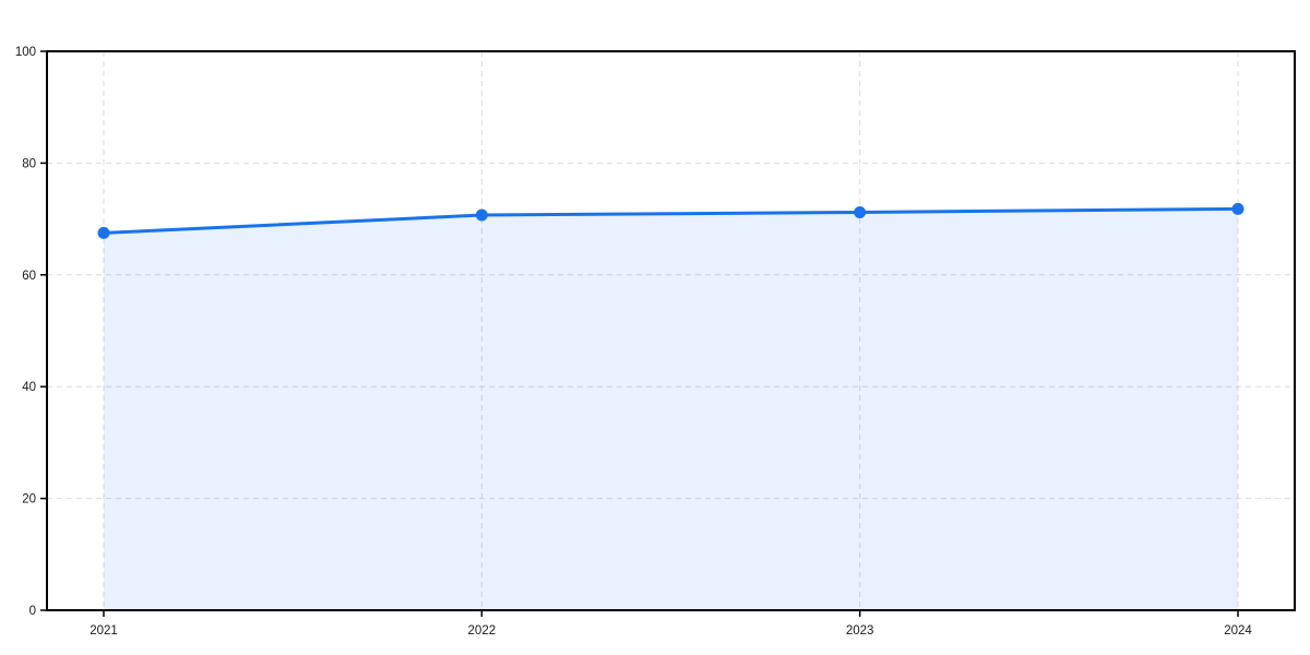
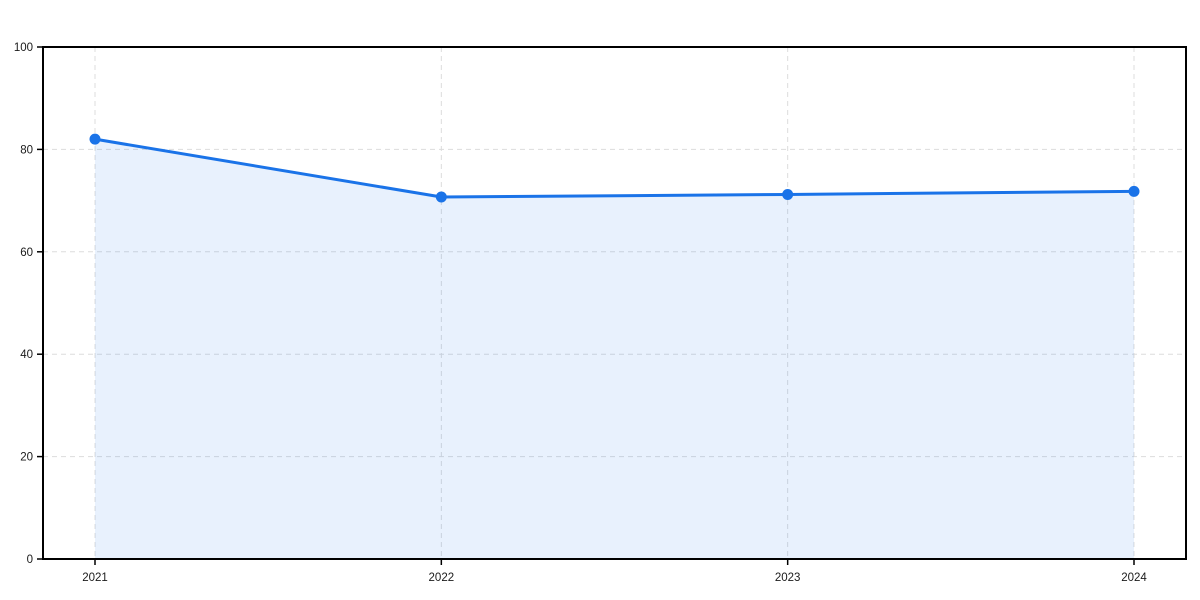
2021: 68 -> 82
